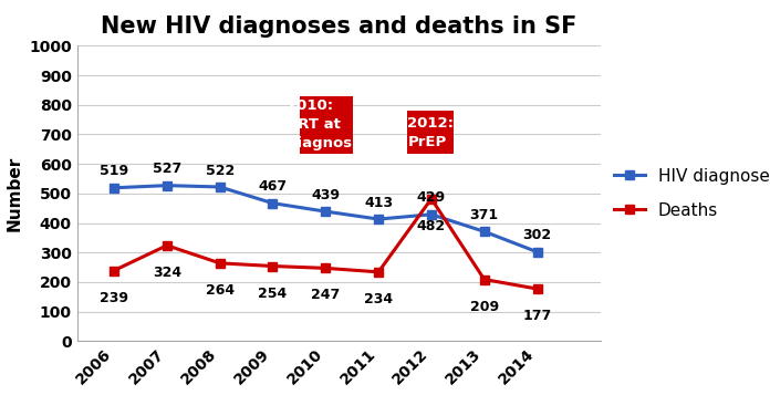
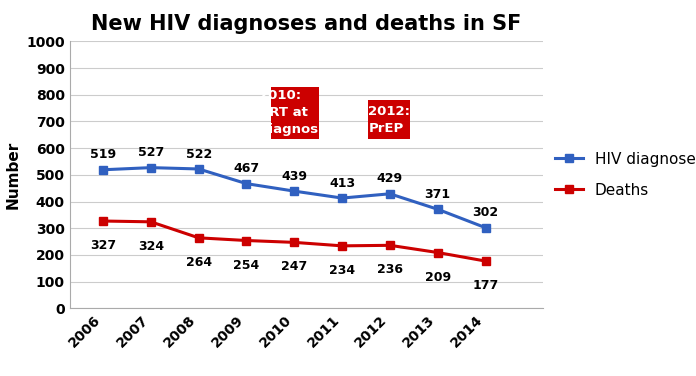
Deaths/2006: 239 -> 327
Deaths/2012: 482 -> 236
